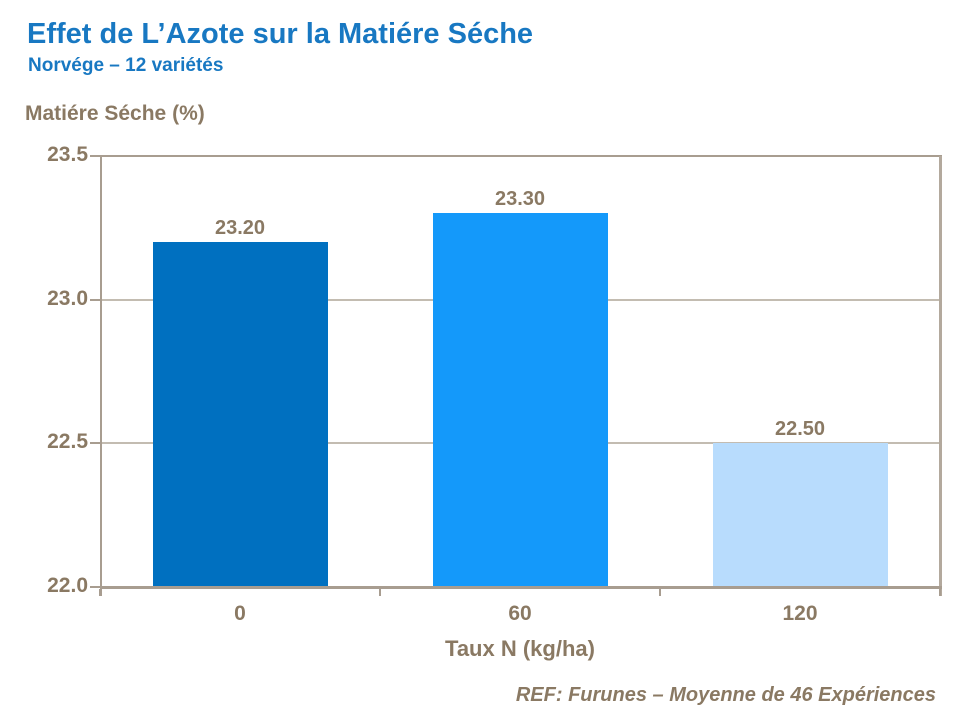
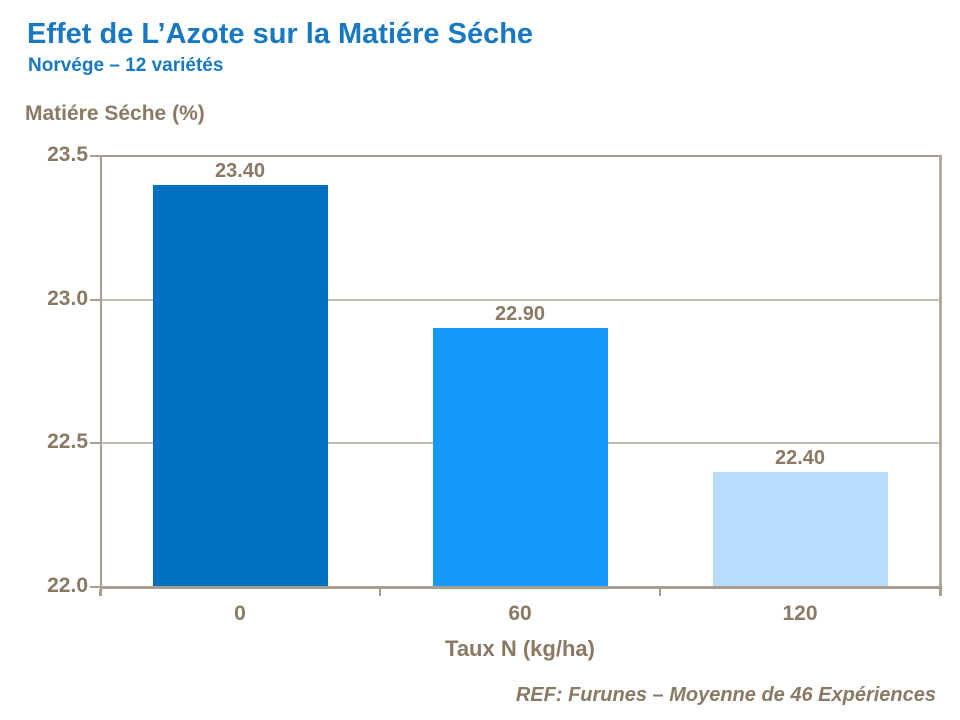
0: 23.20 -> 23.40
60: 23.30 -> 22.90
120: 22.50 -> 22.40
